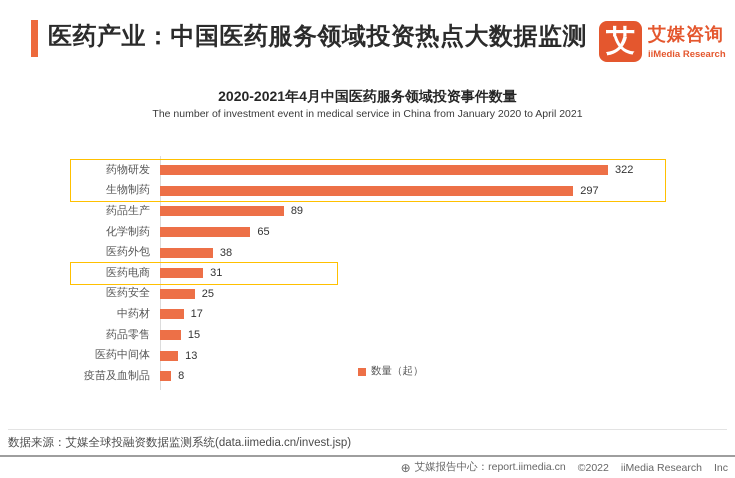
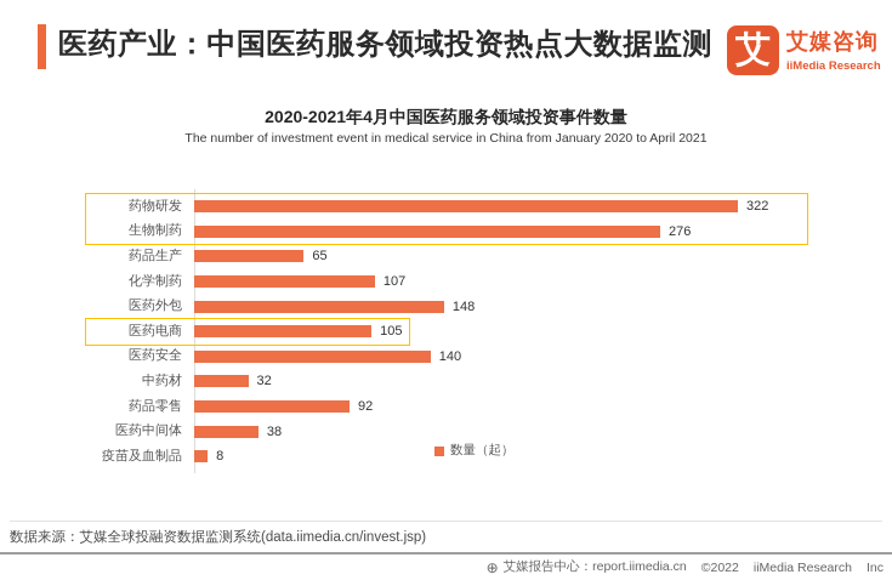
生物制药: 297 -> 276
药品生产: 89 -> 65
化学制药: 65 -> 107
医药外包: 38 -> 148
医药电商: 31 -> 105
医药安全: 25 -> 140
中药材: 17 -> 32
药品零售: 15 -> 92
医药中间体: 13 -> 38
